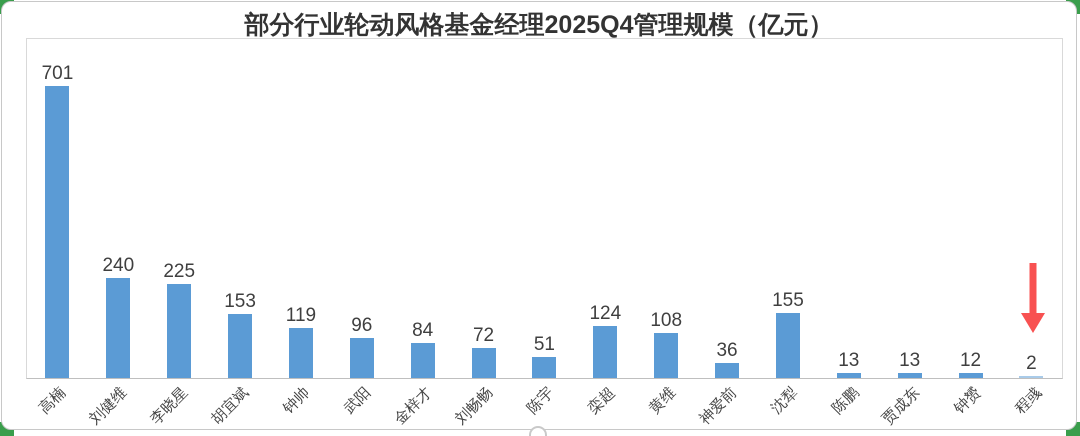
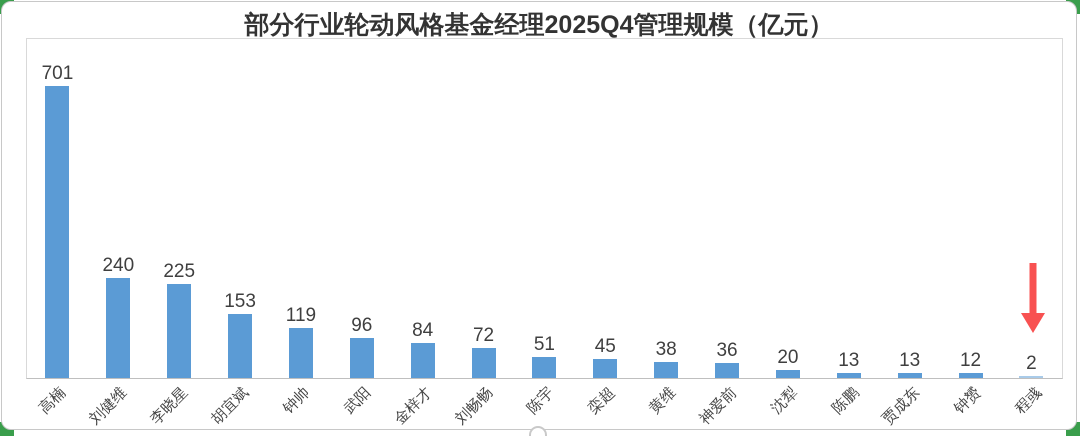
栾超: 124 -> 45
黄维: 108 -> 38
沈犁: 155 -> 20
